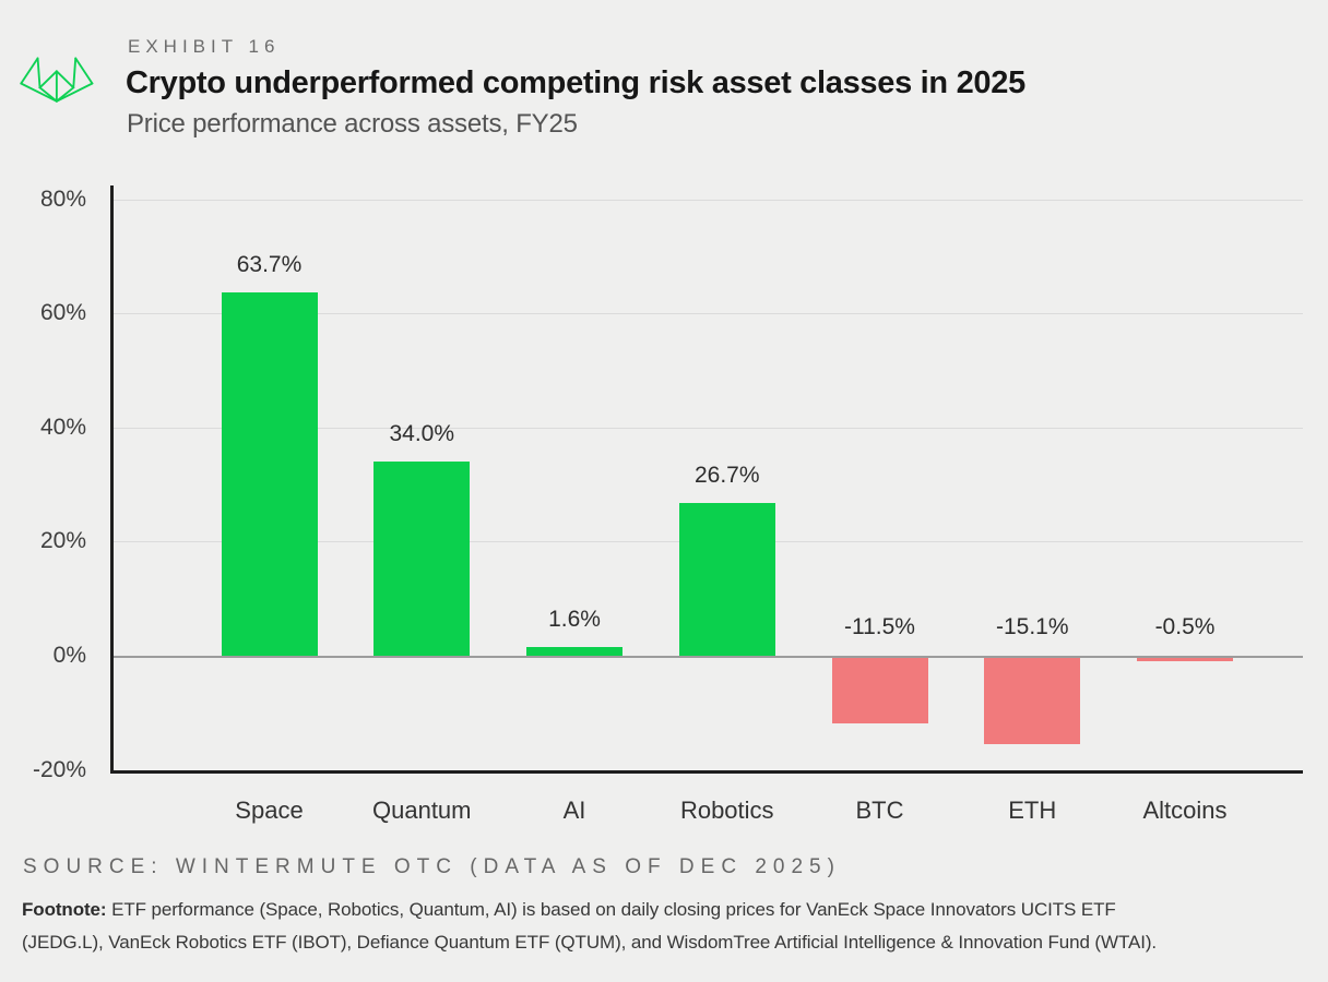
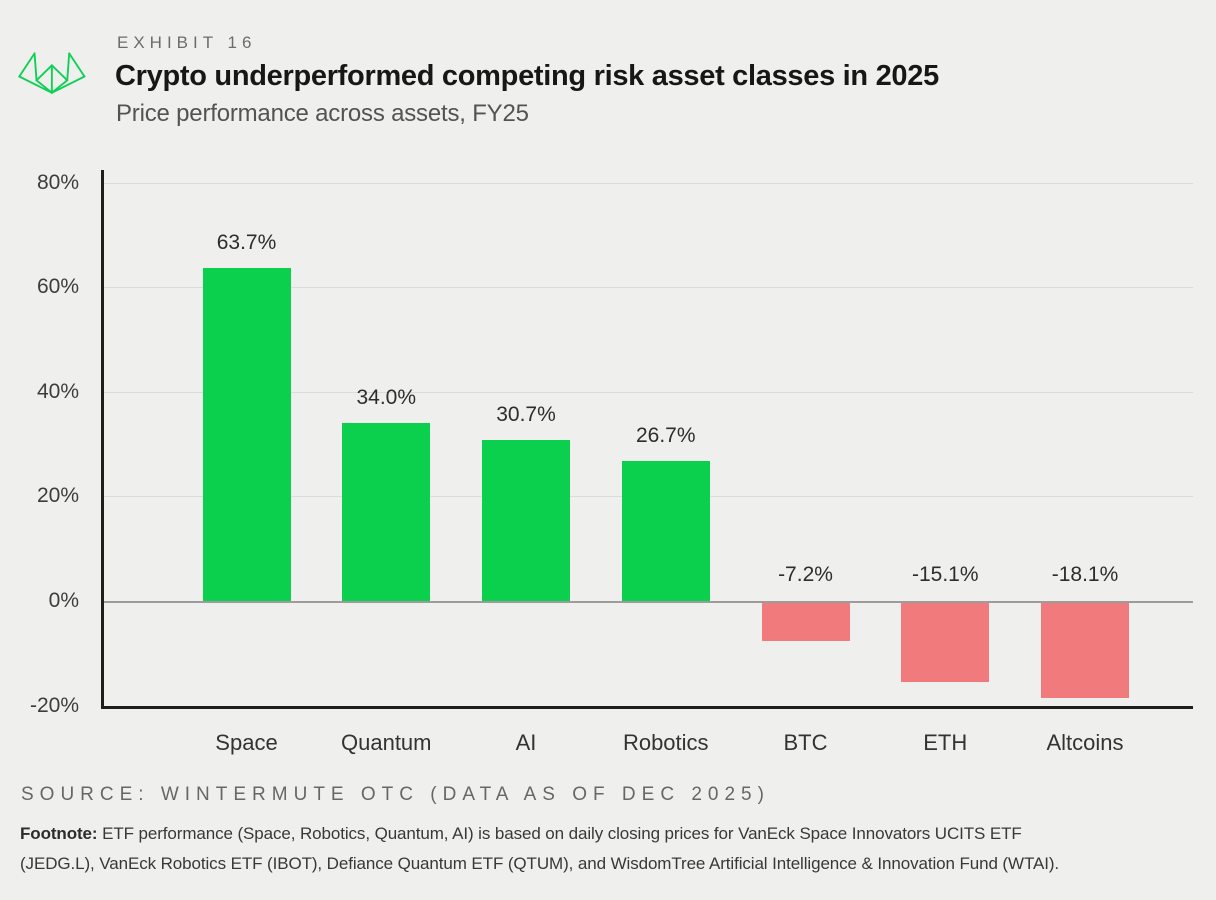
AI: 1.6% -> 30.7%
BTC: -11.5% -> -7.2%
Altcoins: -0.5% -> -18.1%
